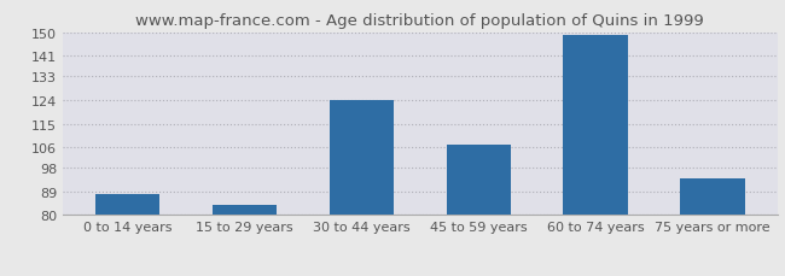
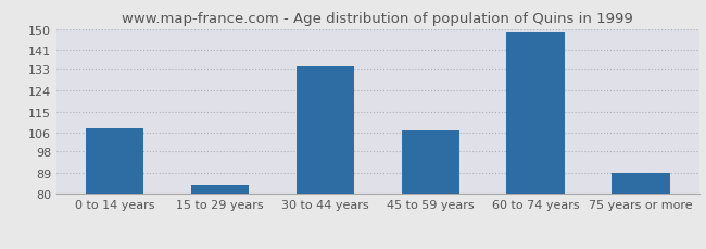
0 to 14 years: 88 -> 108
30 to 44 years: 124 -> 134
75 years or more: 94 -> 89
